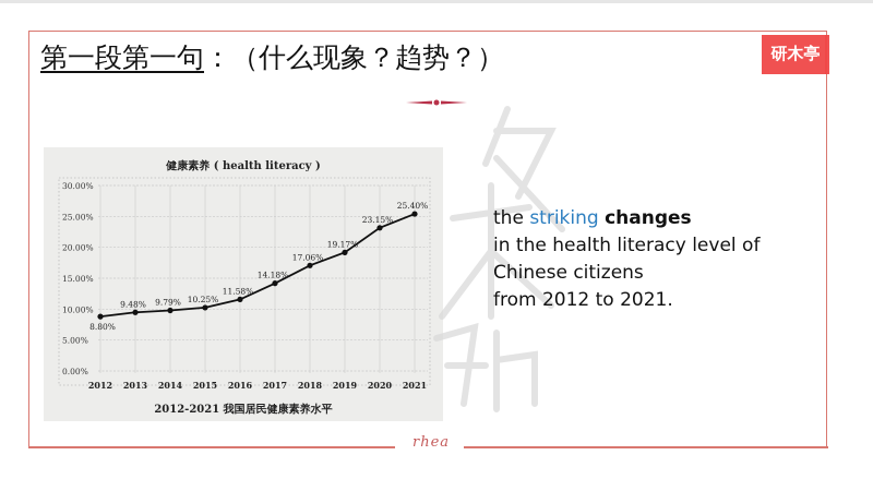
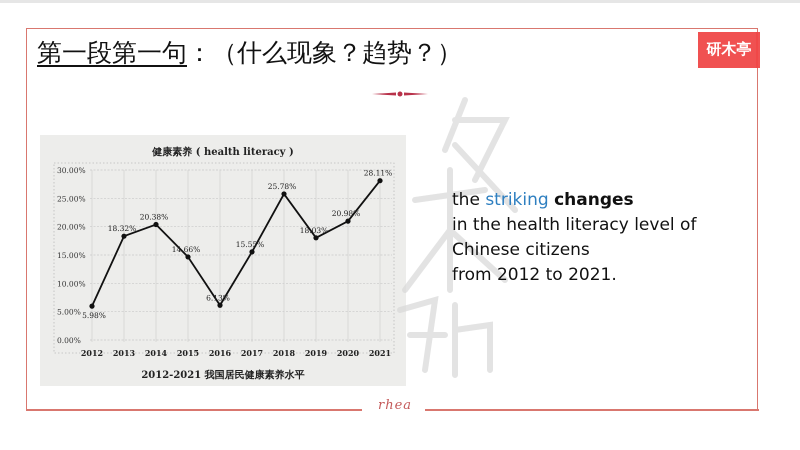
2012: 8.80% -> 5.98%
2013: 9.48% -> 18.32%
2014: 9.79% -> 20.38%
2015: 10.25% -> 14.66%
2016: 11.58% -> 6.13%
2017: 14.18% -> 15.55%
2018: 17.06% -> 25.78%
2019: 19.17% -> 18.03%
2020: 23.15% -> 20.98%
2021: 25.40% -> 28.11%
